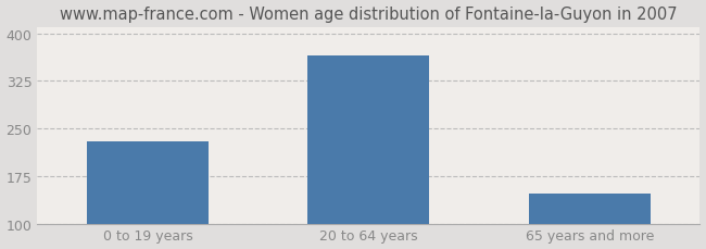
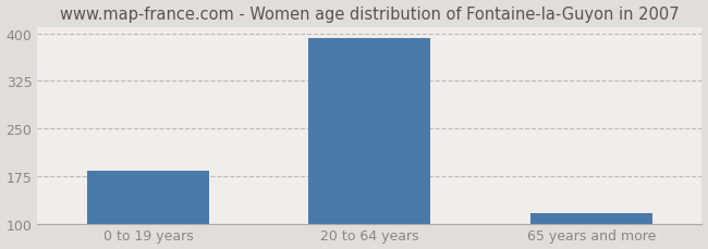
0 to 19 years: 230 -> 183
20 to 64 years: 366 -> 392
65 years and more: 148 -> 117
